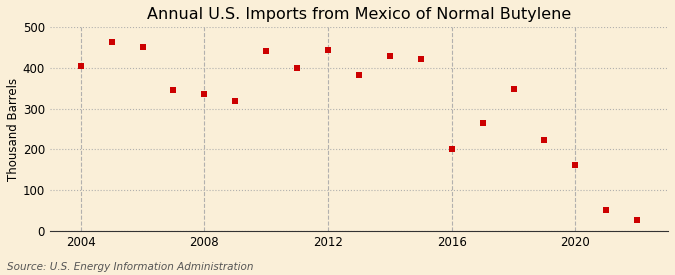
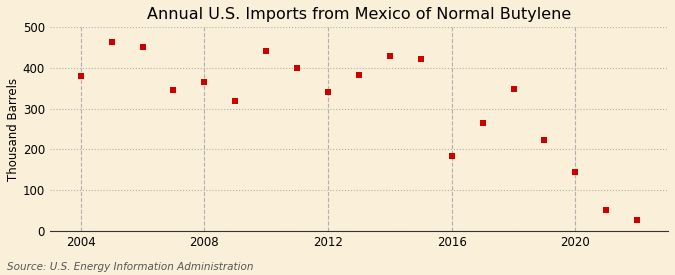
2004: 405 -> 380
2008: 337 -> 365
2012: 443 -> 340
2016: 201 -> 185
2020: 162 -> 145
